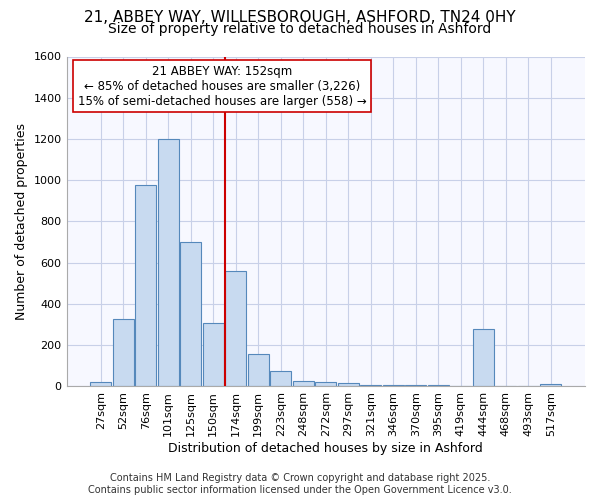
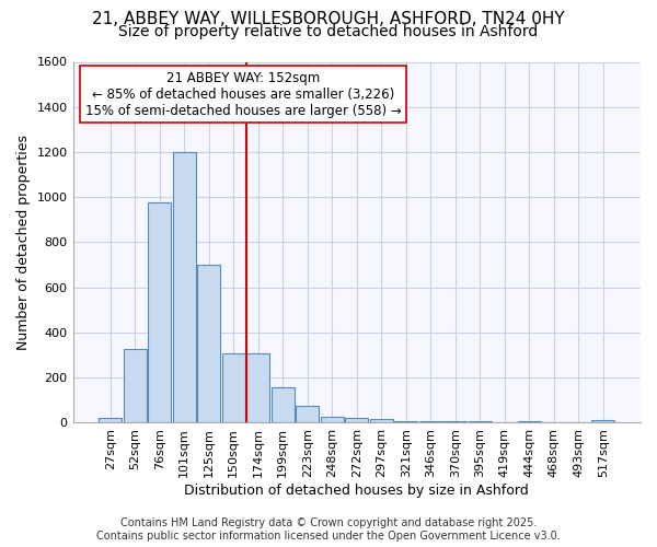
174sqm: 560 -> 310
444sqm: 280 -> 5
